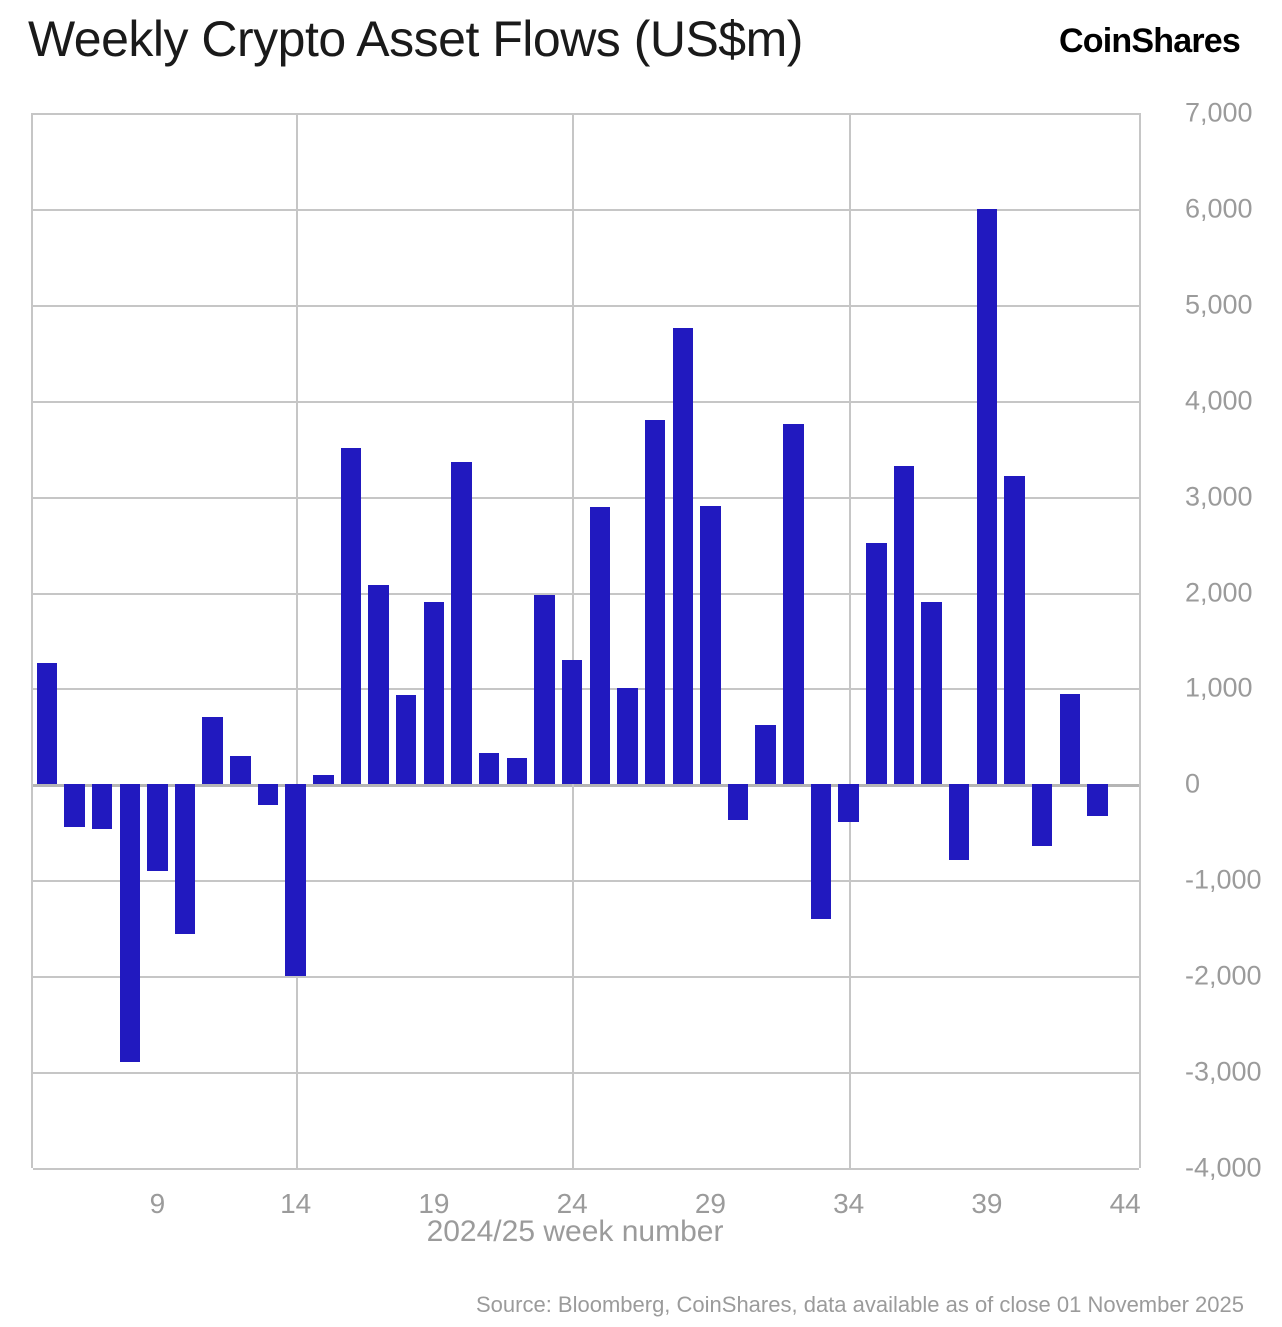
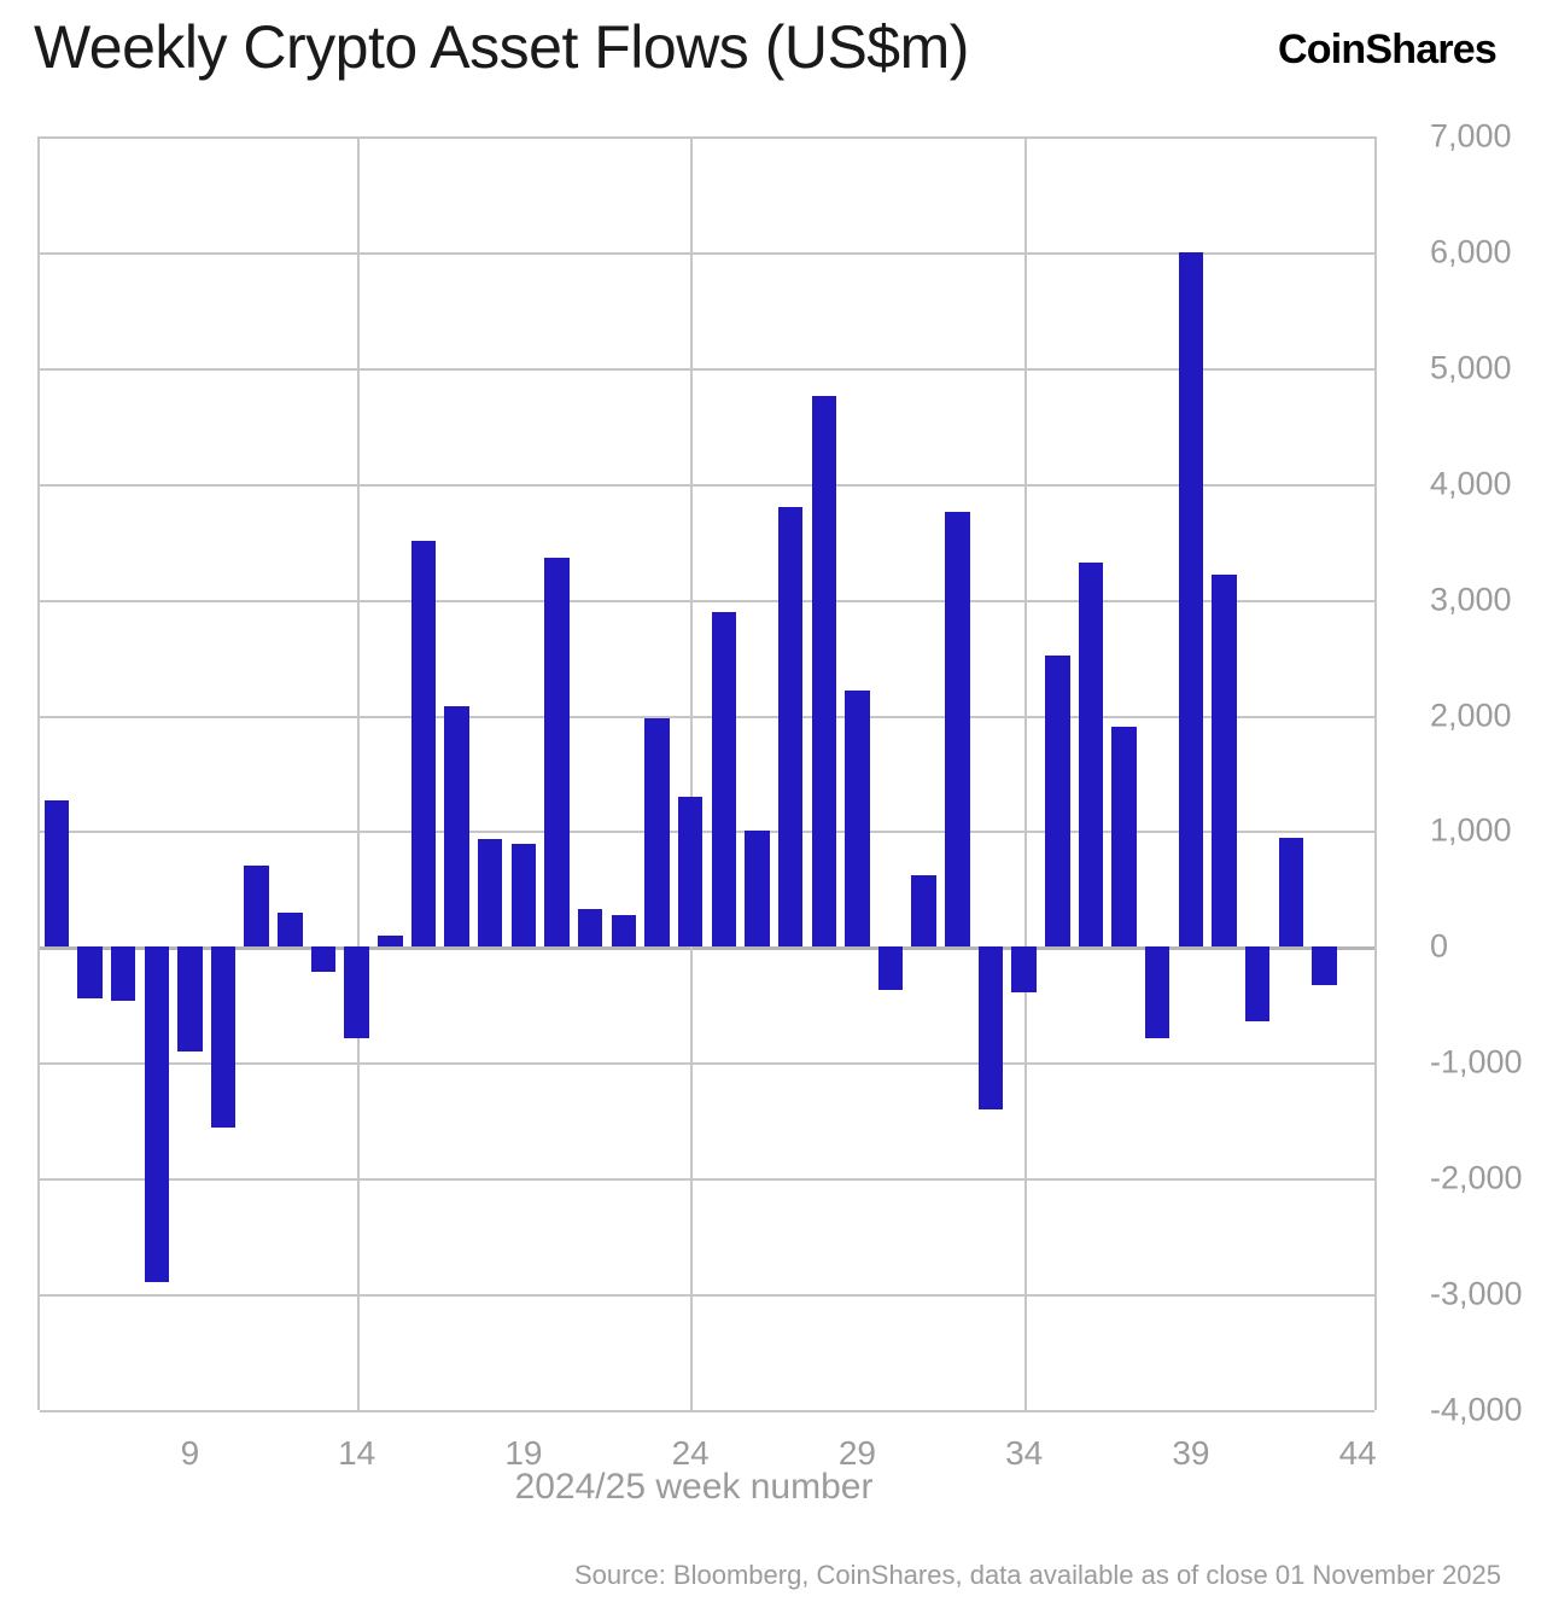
14: -2000 -> -800
19: 1900 -> 900
29: 2900 -> 2200
